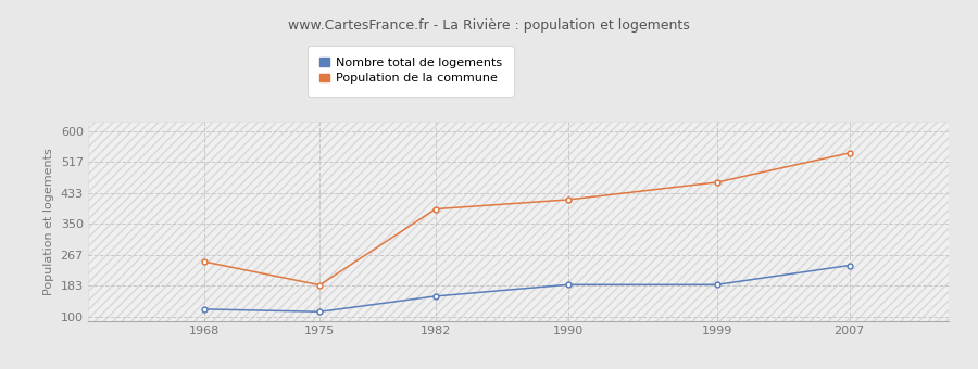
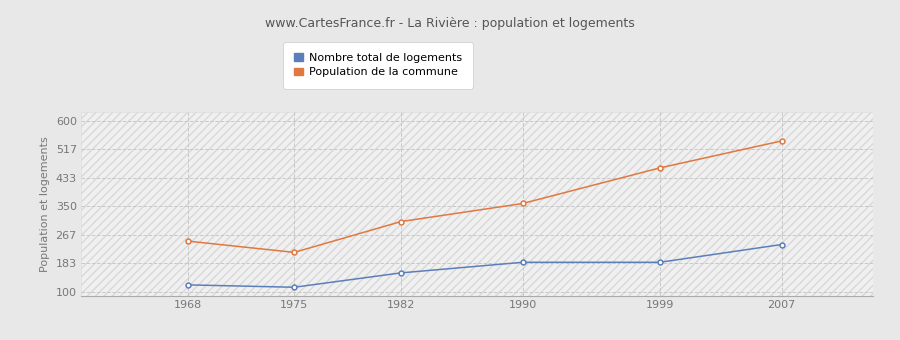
Population de la commune/1975: 185 -> 215
Population de la commune/1982: 390 -> 305
Population de la commune/1990: 415 -> 358
